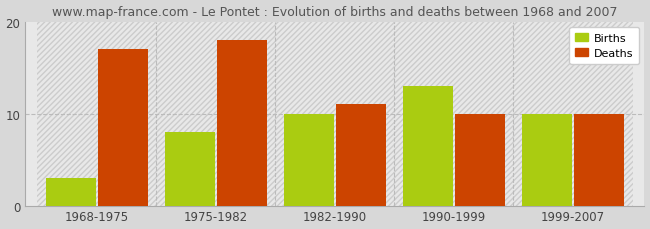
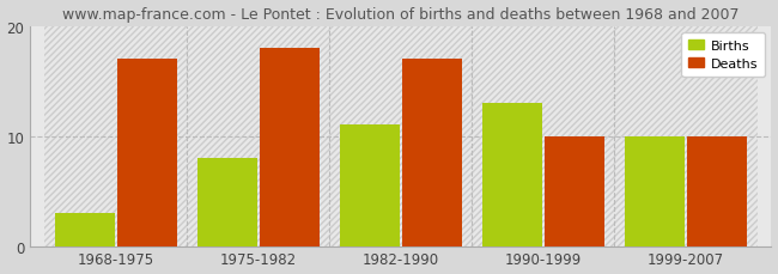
Births/1982-1990: 10 -> 11
Deaths/1982-1990: 11 -> 17
